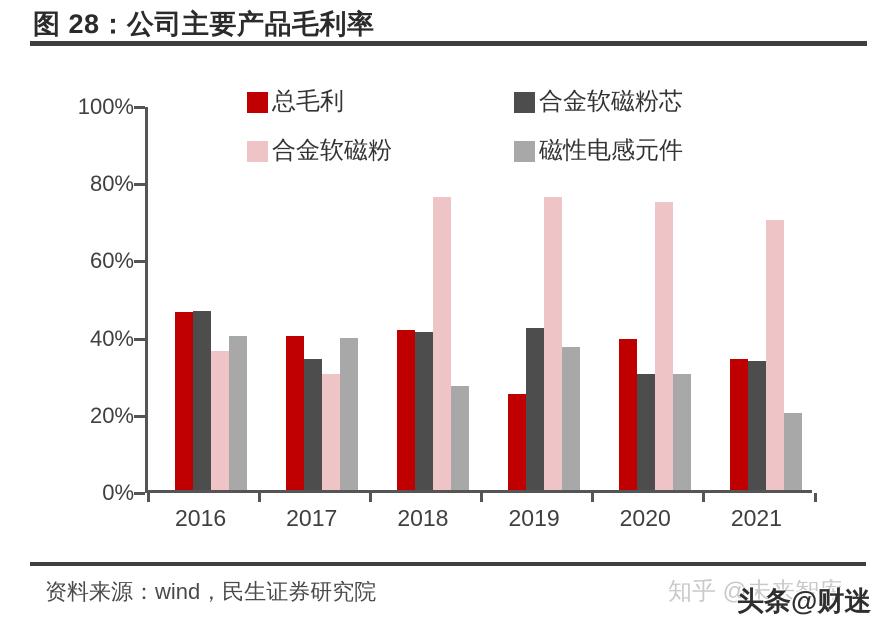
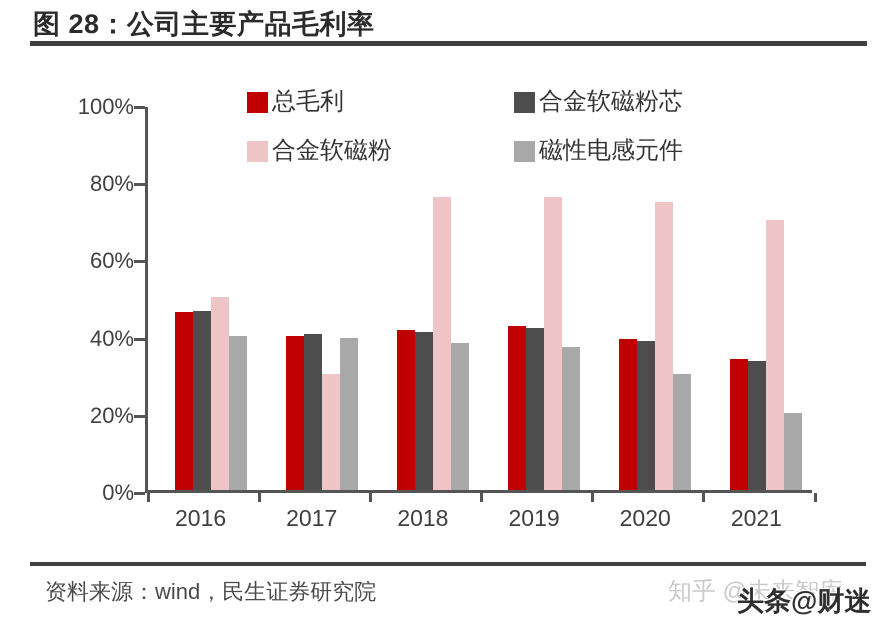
合金软磁粉/2016: 36% -> 50%
合金软磁粉芯/2017: 34% -> 40%
磁性电感元件/2018: 27% -> 38%
总毛利/2019: 25% -> 42%
合金软磁粉芯/2020: 30% -> 38%
